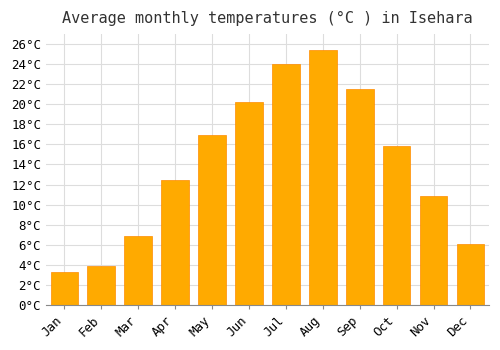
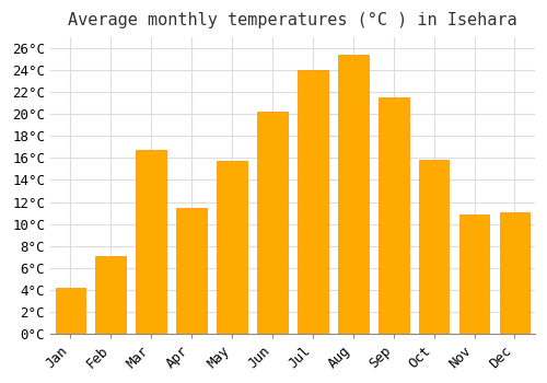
Jan: 3.3°C -> 4.2°C
Feb: 3.9°C -> 7.1°C
Mar: 6.9°C -> 16.7°C
Apr: 12.5°C -> 11.5°C
May: 16.9°C -> 15.7°C
Dec: 6.1°C -> 11.1°C
